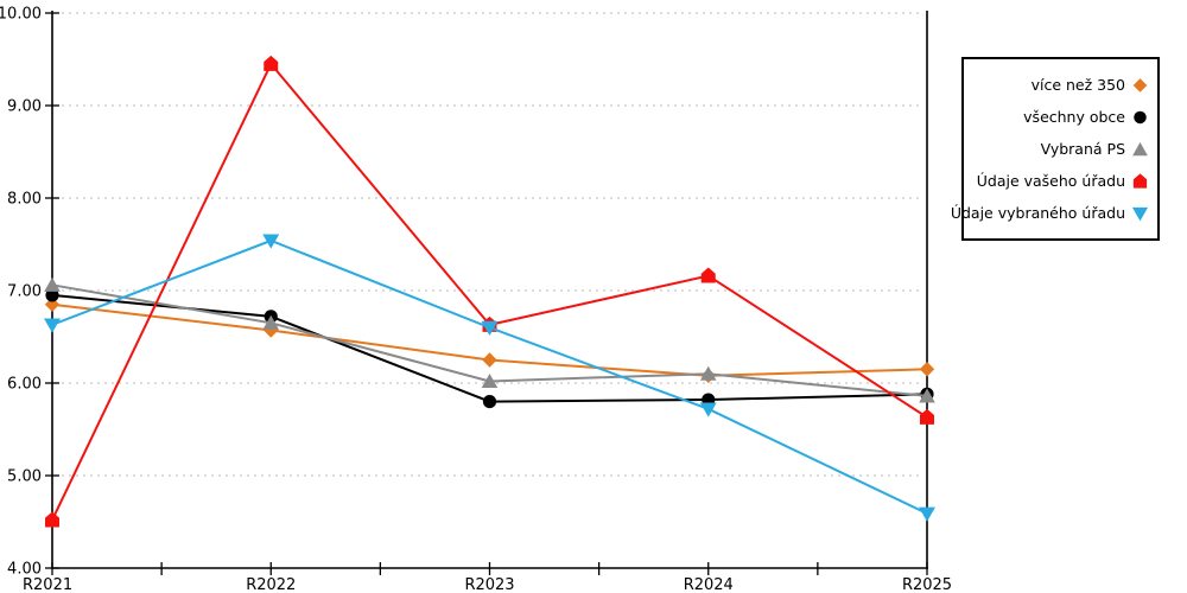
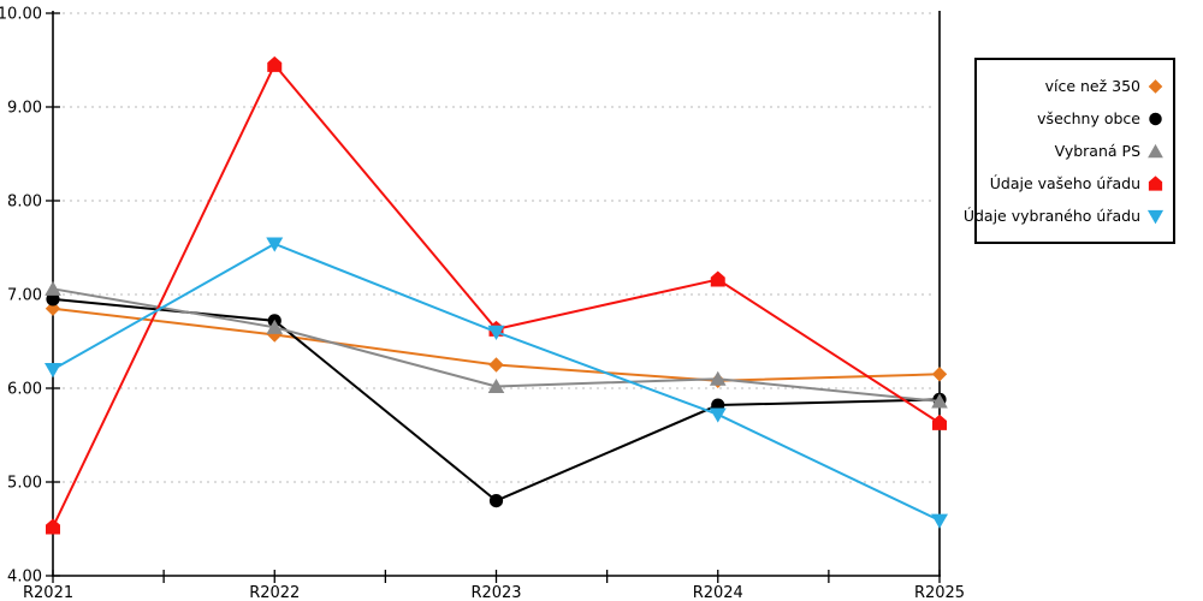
Údaje vybraného úřadu/R2021: 6.6 -> 6.2
všechny obce/R2023: 5.8 -> 4.8
